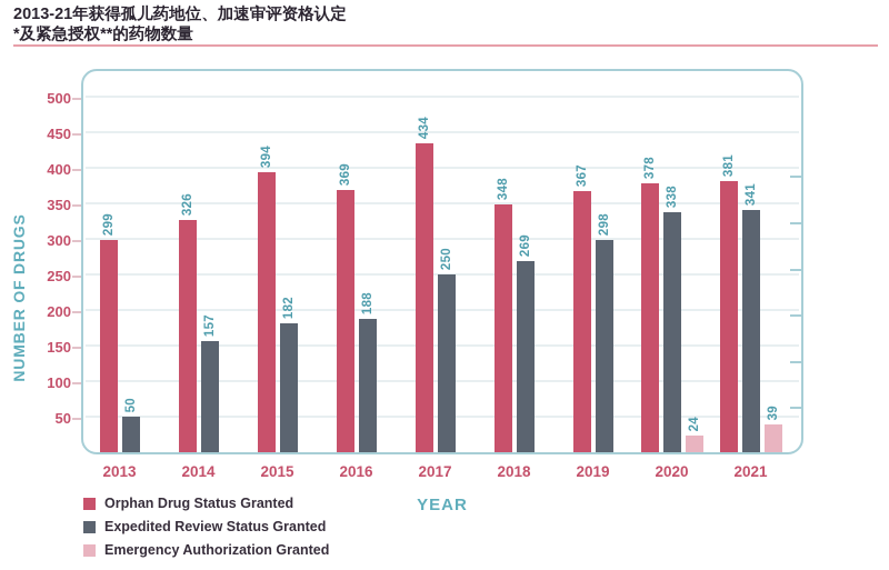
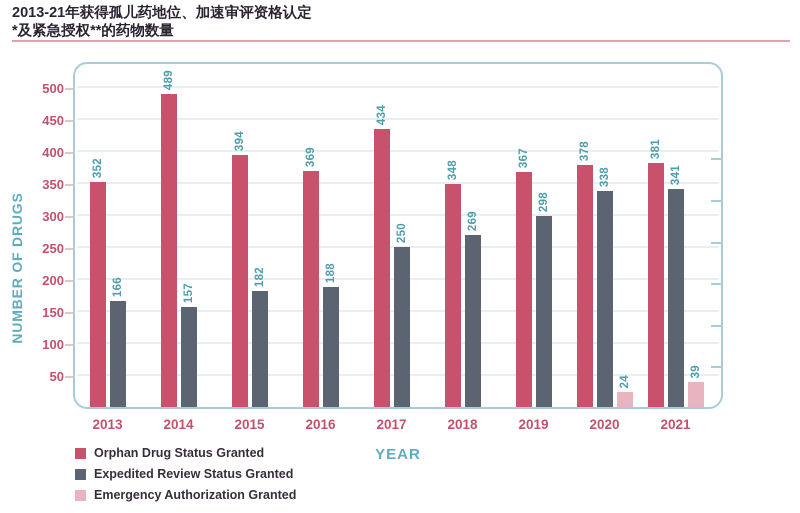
Orphan Drug Status Granted/2013: 299 -> 352
Expedited Review Status Granted/2013: 50 -> 166
Orphan Drug Status Granted/2014: 326 -> 489
